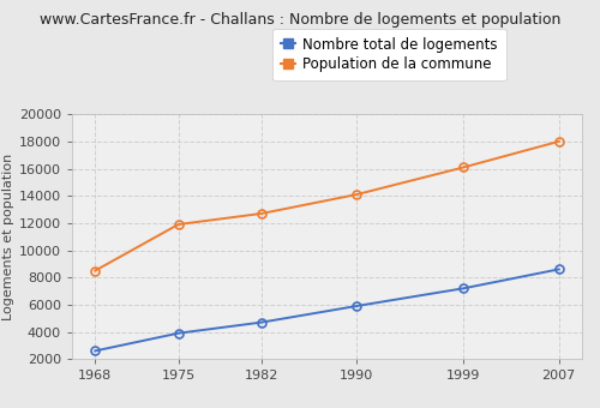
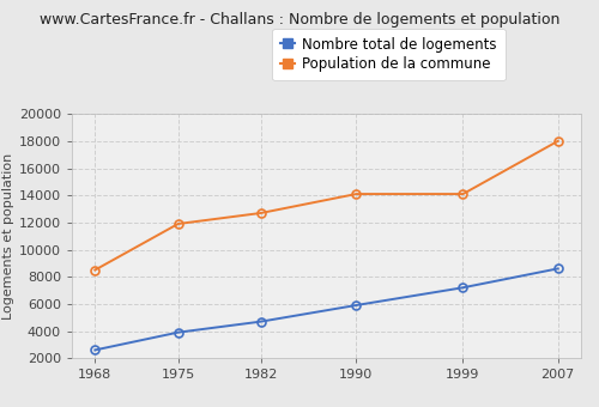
Population de la commune/1999: 16100 -> 14100
